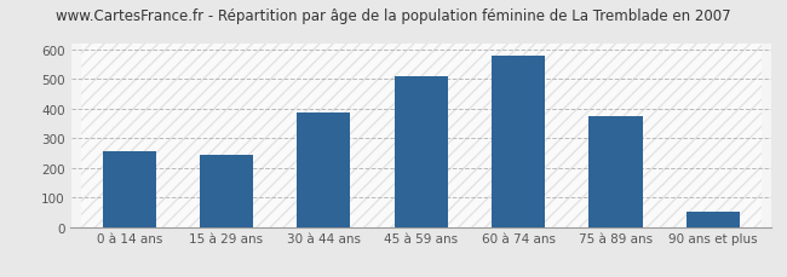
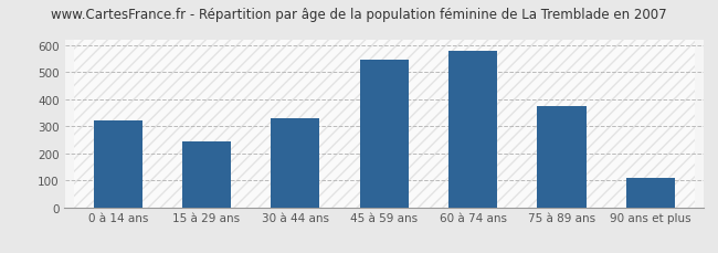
0 à 14 ans: 255 -> 320
30 à 44 ans: 385 -> 330
45 à 59 ans: 510 -> 545
90 ans et plus: 50 -> 110
